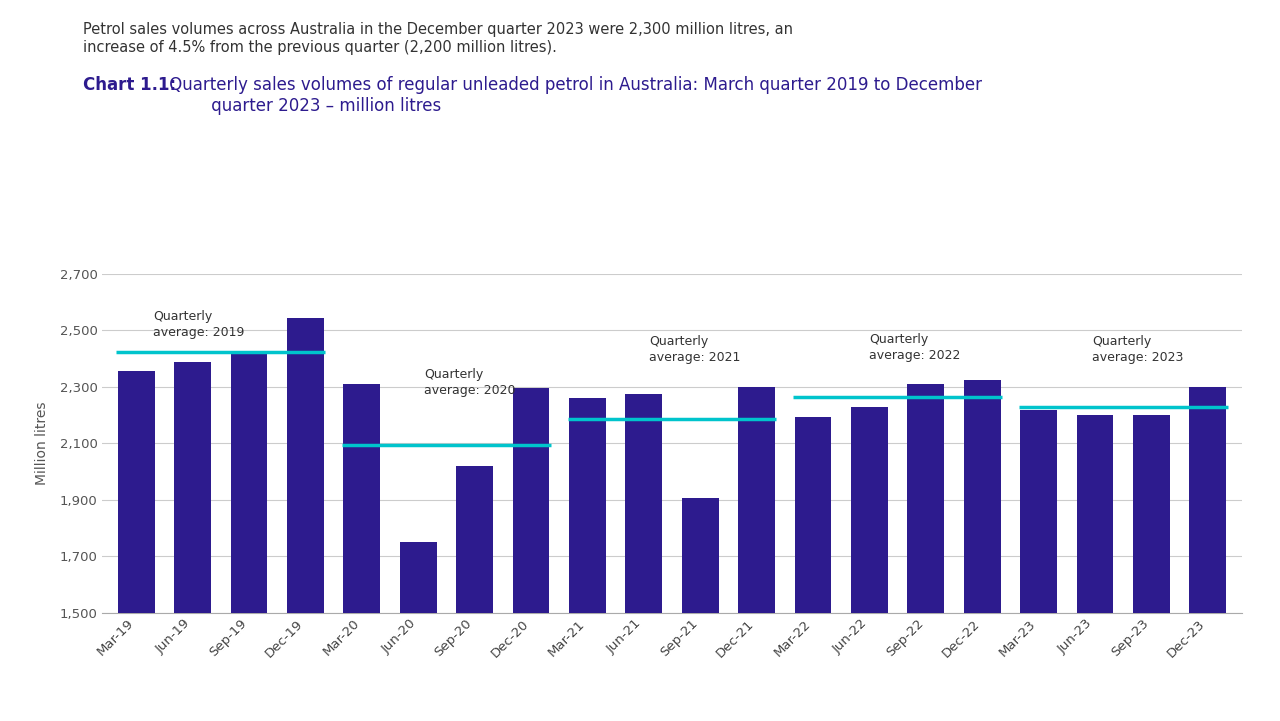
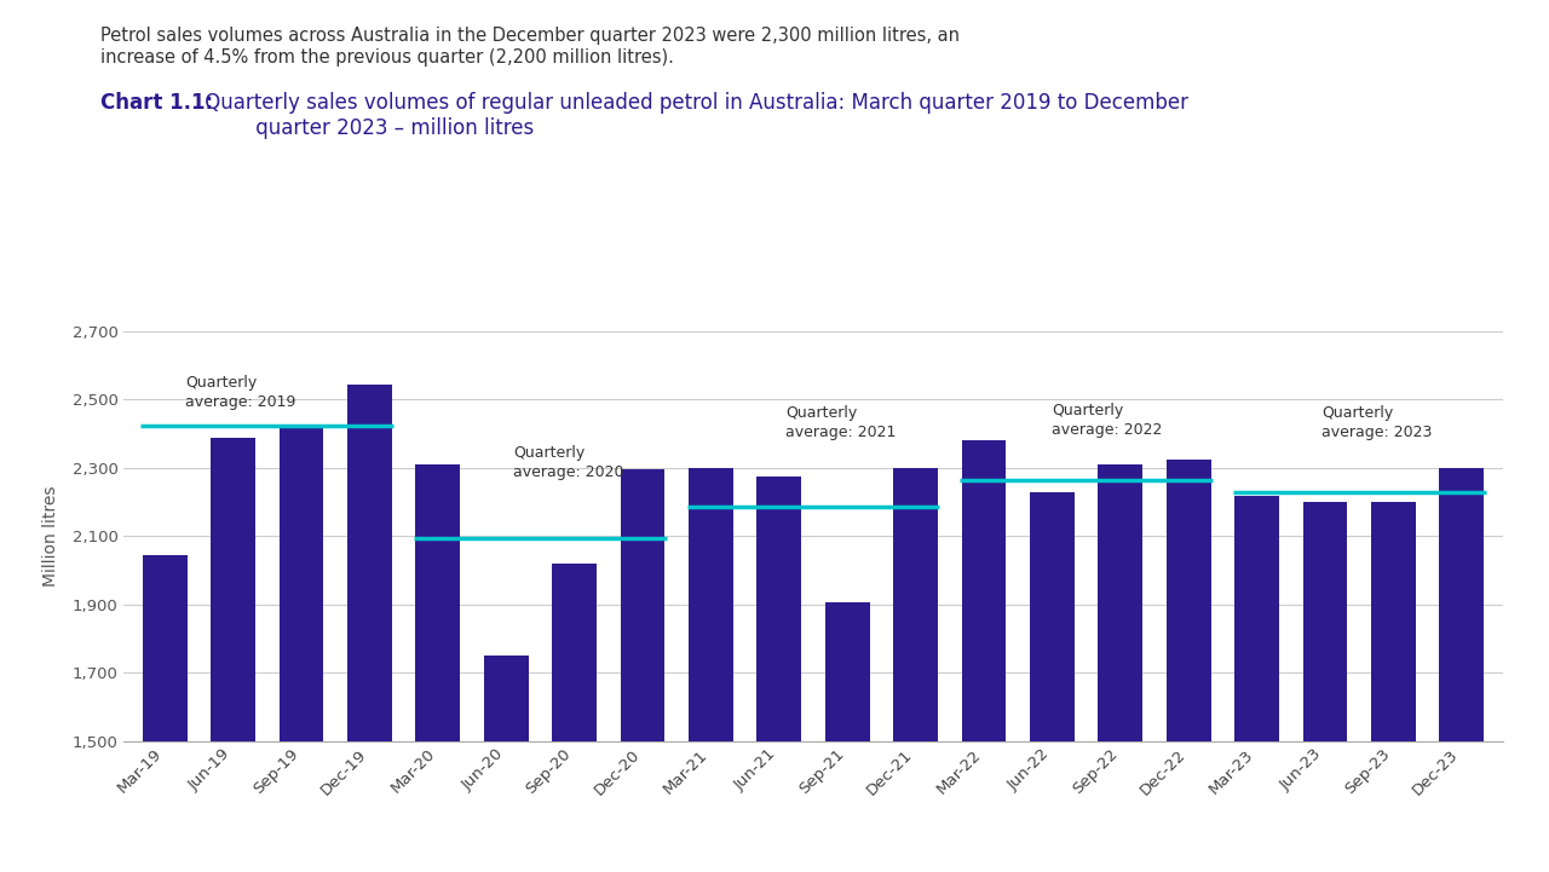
Mar-19: 2,355 -> 2,045
Mar-21: 2,260 -> 2,300
Mar-22: 2,195 -> 2,380
